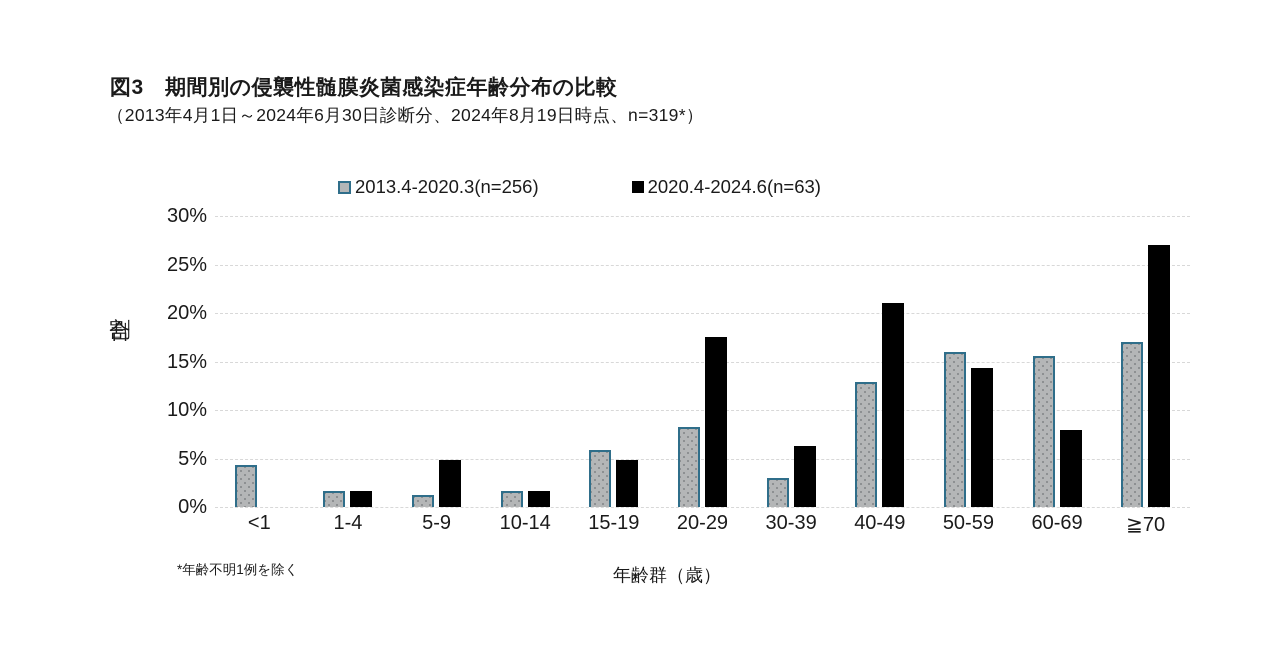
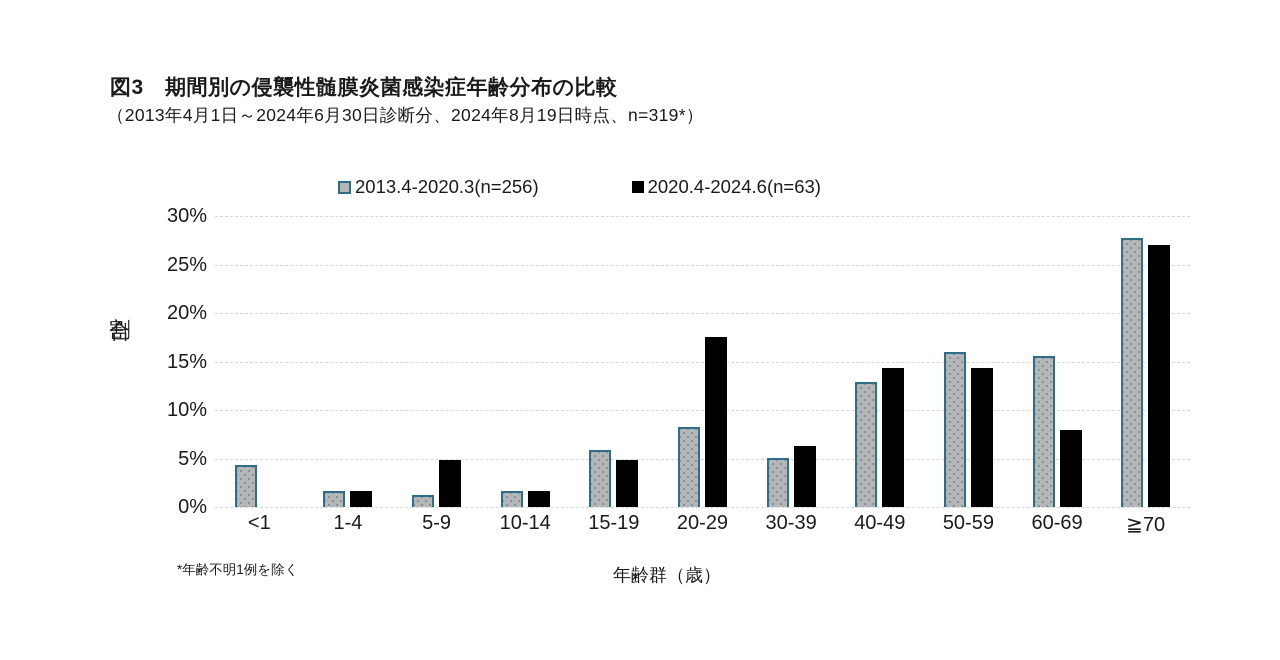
2013.4-2020.3(n=256)/30-39: 3% -> 5%
2020.4-2024.6(n=63)/40-49: 21% -> 14%
2013.4-2020.3(n=256)/≧70: 17% -> 28%
